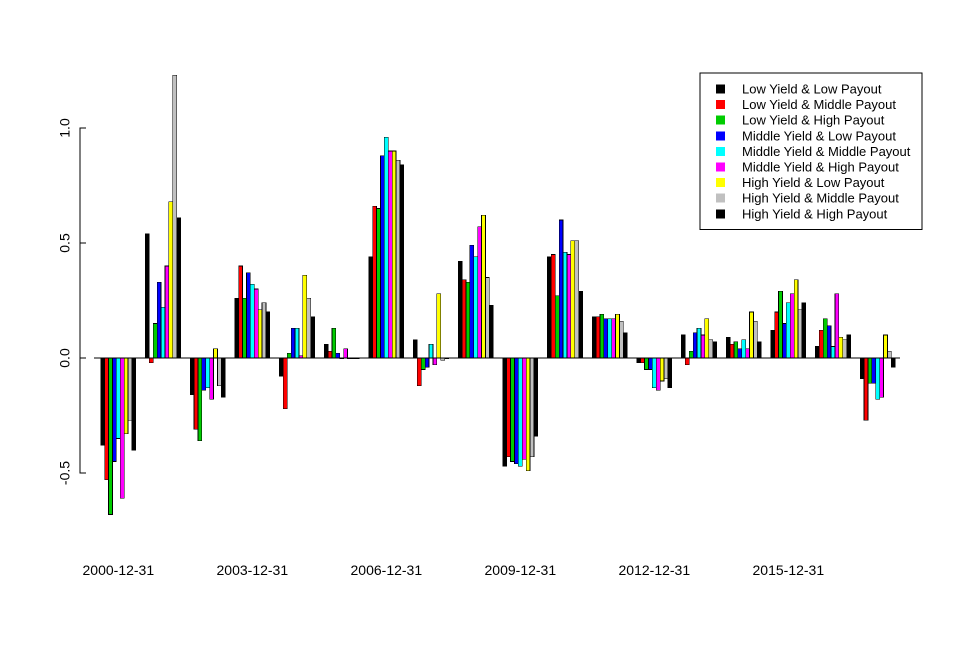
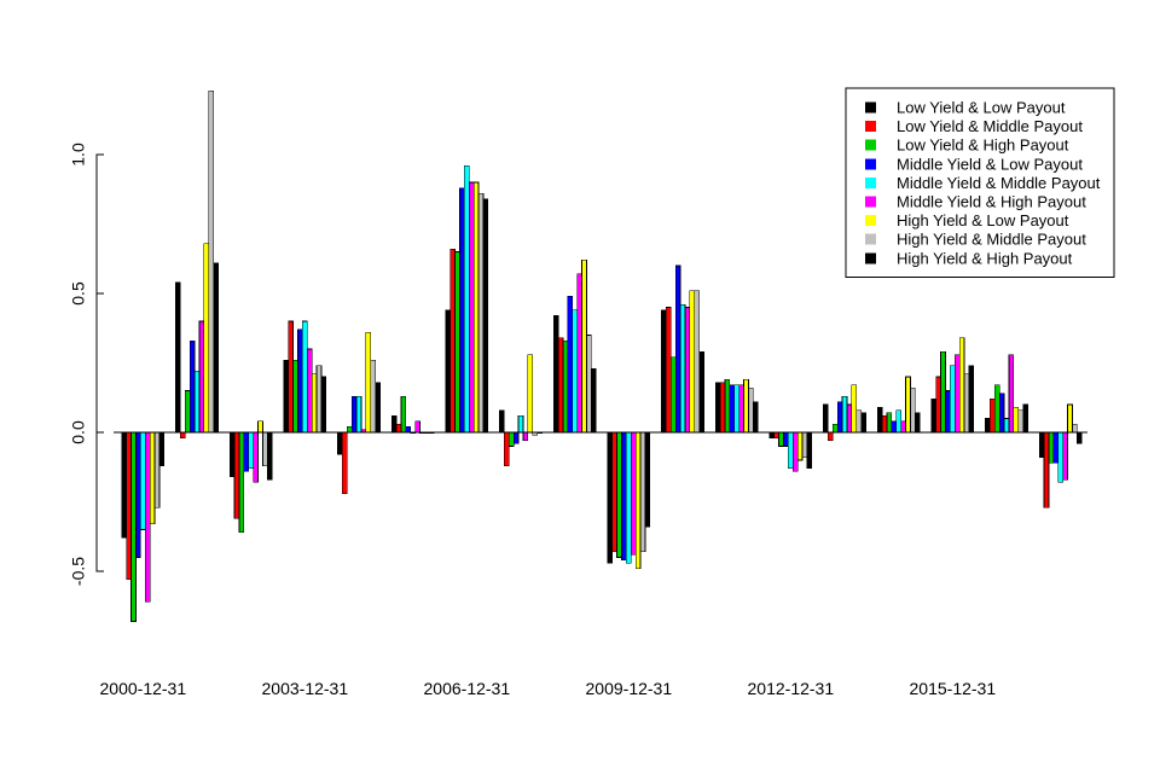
High Yield & High Payout/2000-12-31: -0.40 -> -0.12
Middle Yield & Middle Payout/2003-12-31: 0.32 -> 0.40
